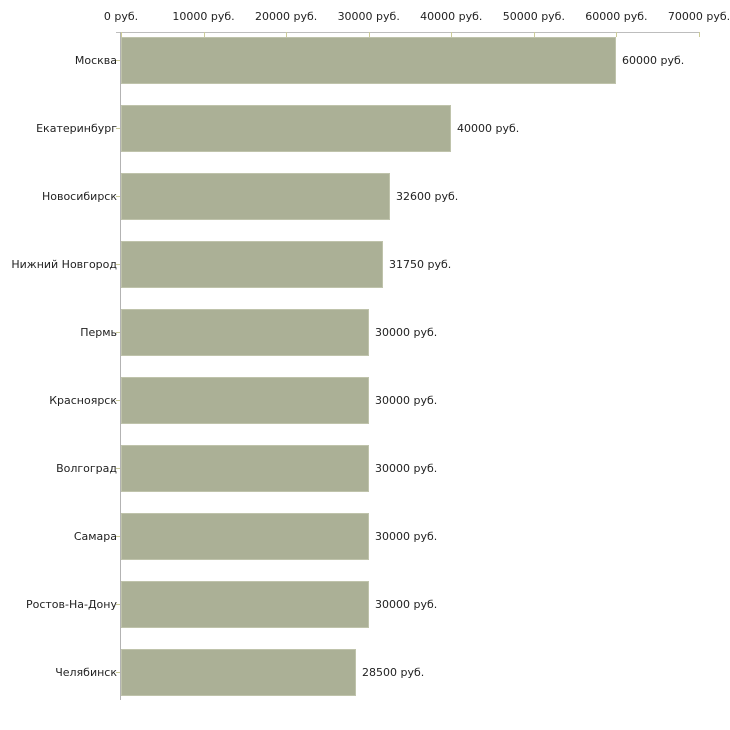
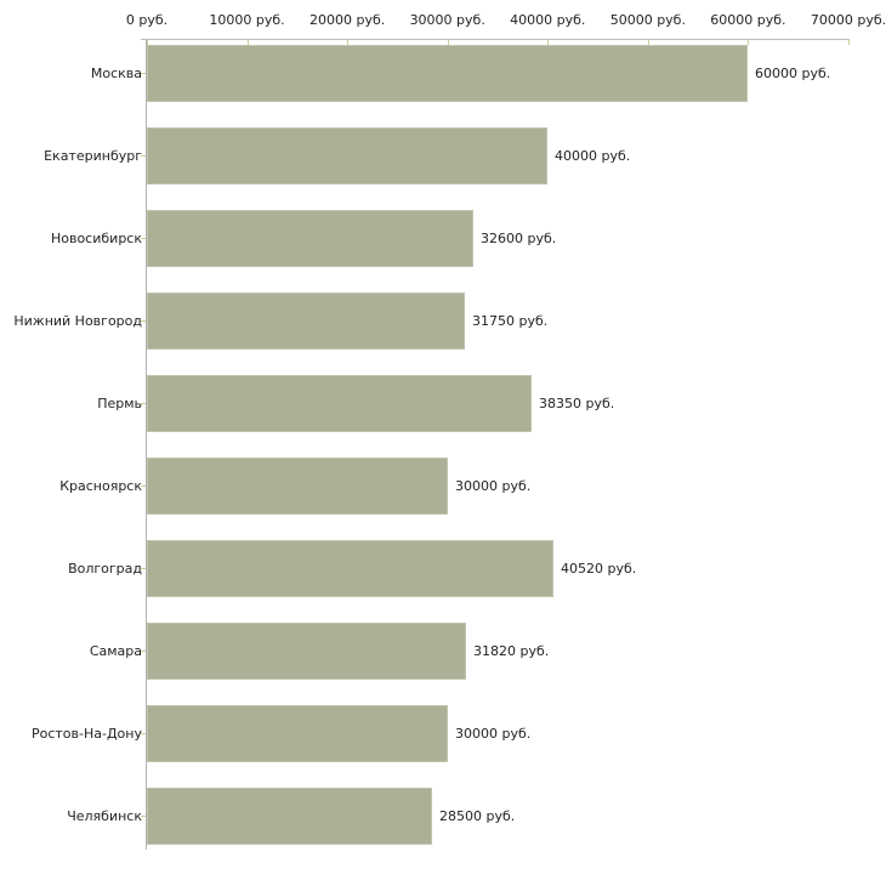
Пермь: 30000 -> 38350
Волгоград: 30000 -> 40520
Самара: 30000 -> 31820
